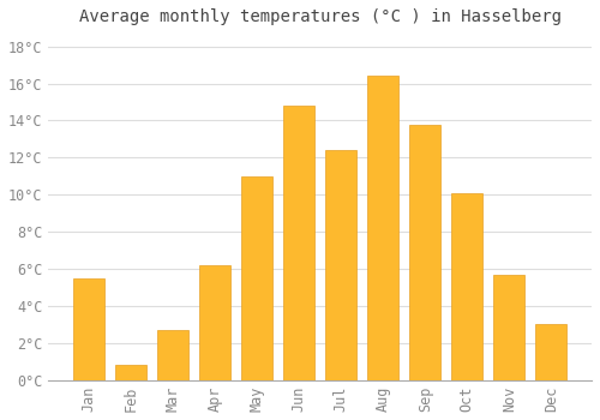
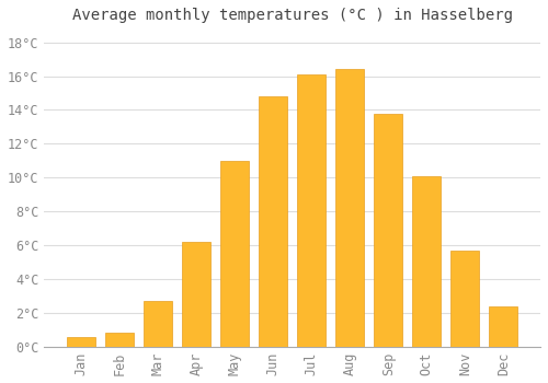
Jan: 5.5°C -> 0.6°C
Jul: 12.4°C -> 16.1°C
Dec: 3.0°C -> 2.4°C
